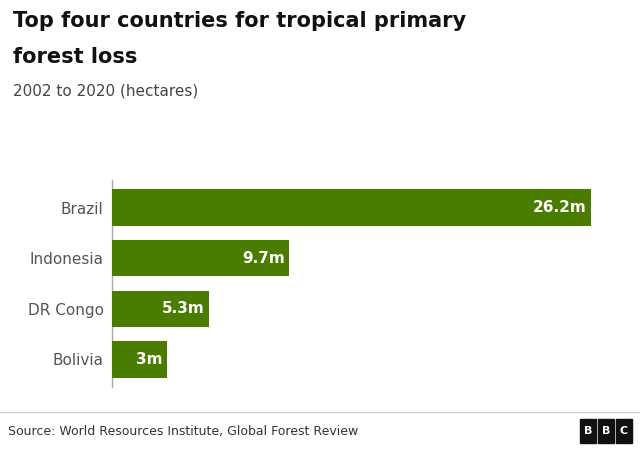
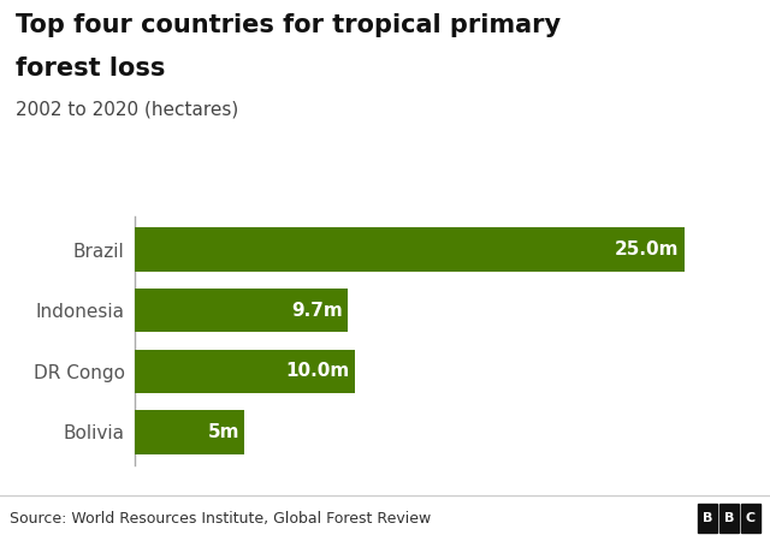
Brazil: 26.2m -> 25.0m
DR Congo: 5.3m -> 10.0m
Bolivia: 3m -> 5m
